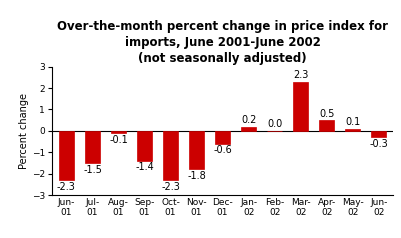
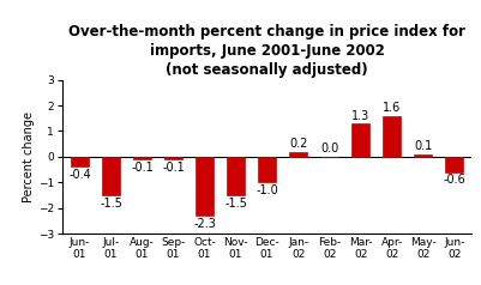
Jun- 01: -2.3 -> -0.4
Sep- 01: -1.4 -> -0.1
Nov- 01: -1.8 -> -1.5
Dec- 01: -0.6 -> -1.0
Mar- 02: 2.3 -> 1.3
Apr- 02: 0.5 -> 1.6
Jun- 02: -0.3 -> -0.6
